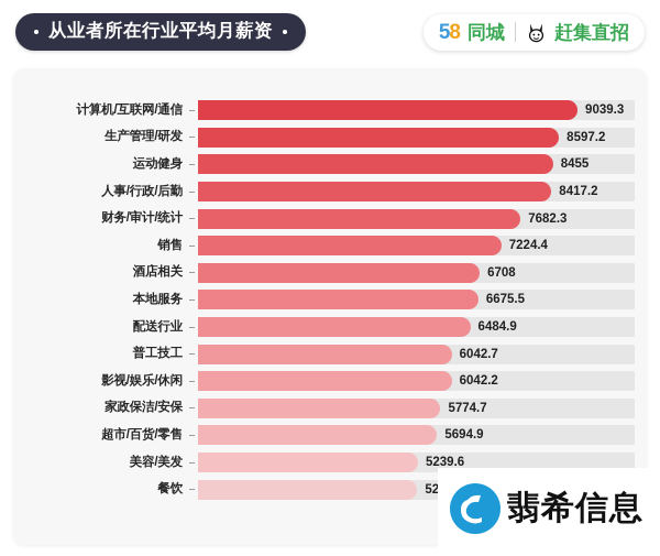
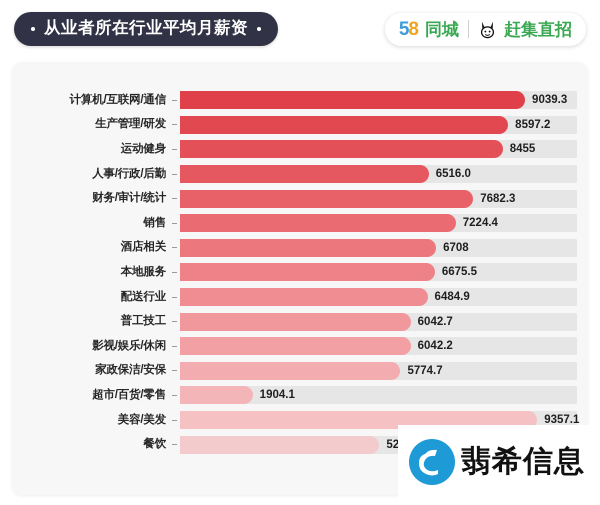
人事/行政/后勤: 8417.2 -> 6516.0
超市/百货/零售: 5694.9 -> 1904.1
美容/美发: 5239.6 -> 9357.1
